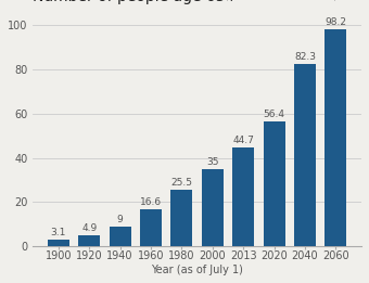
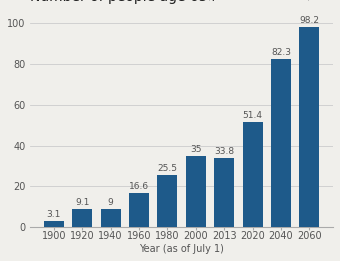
1920: 4.9 -> 9.1
2013: 44.7 -> 33.8
2020: 56.4 -> 51.4
